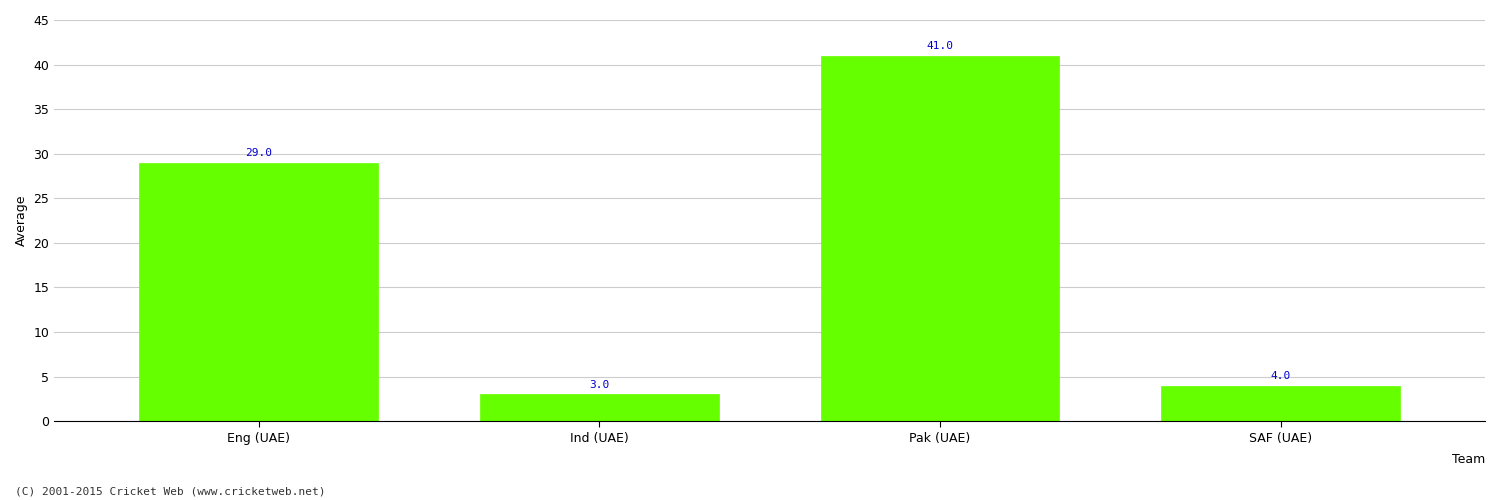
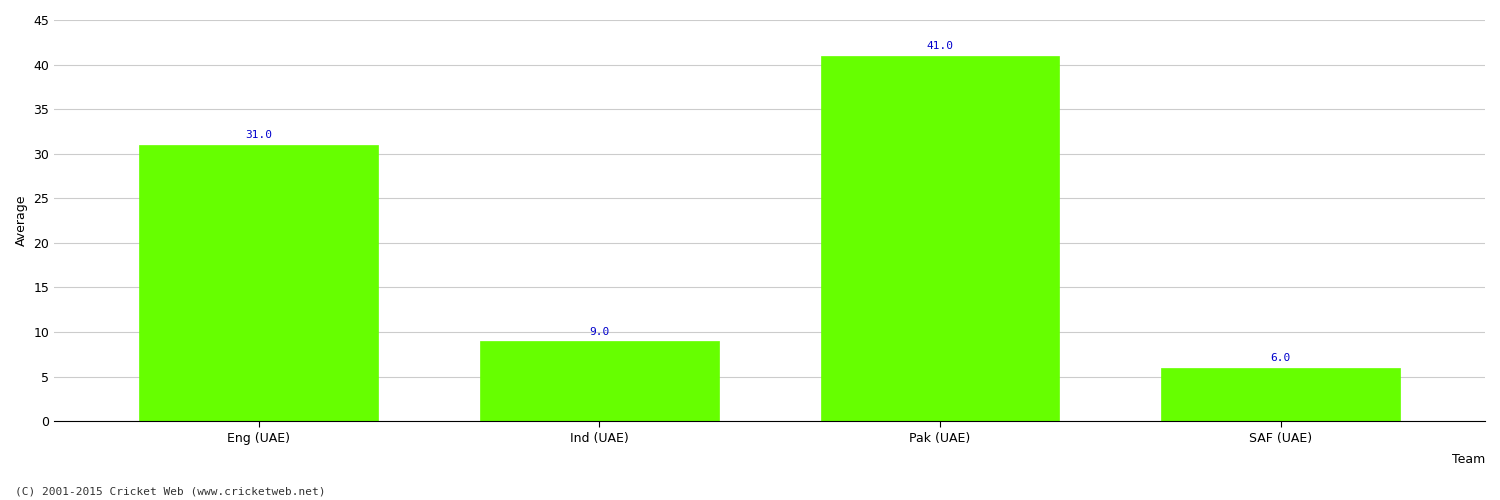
Eng (UAE): 29.0 -> 31.0
Ind (UAE): 3.0 -> 9.0
SAF (UAE): 4.0 -> 6.0
